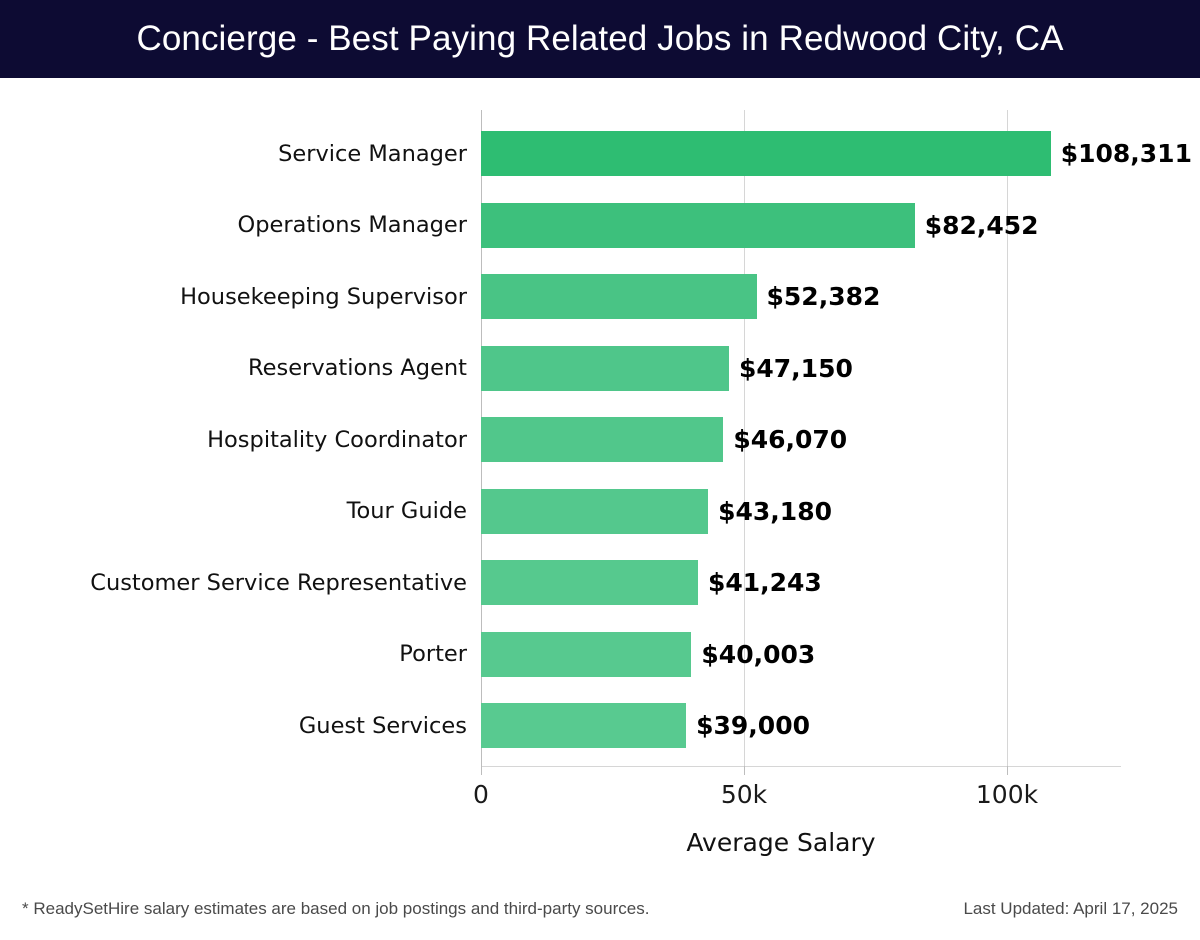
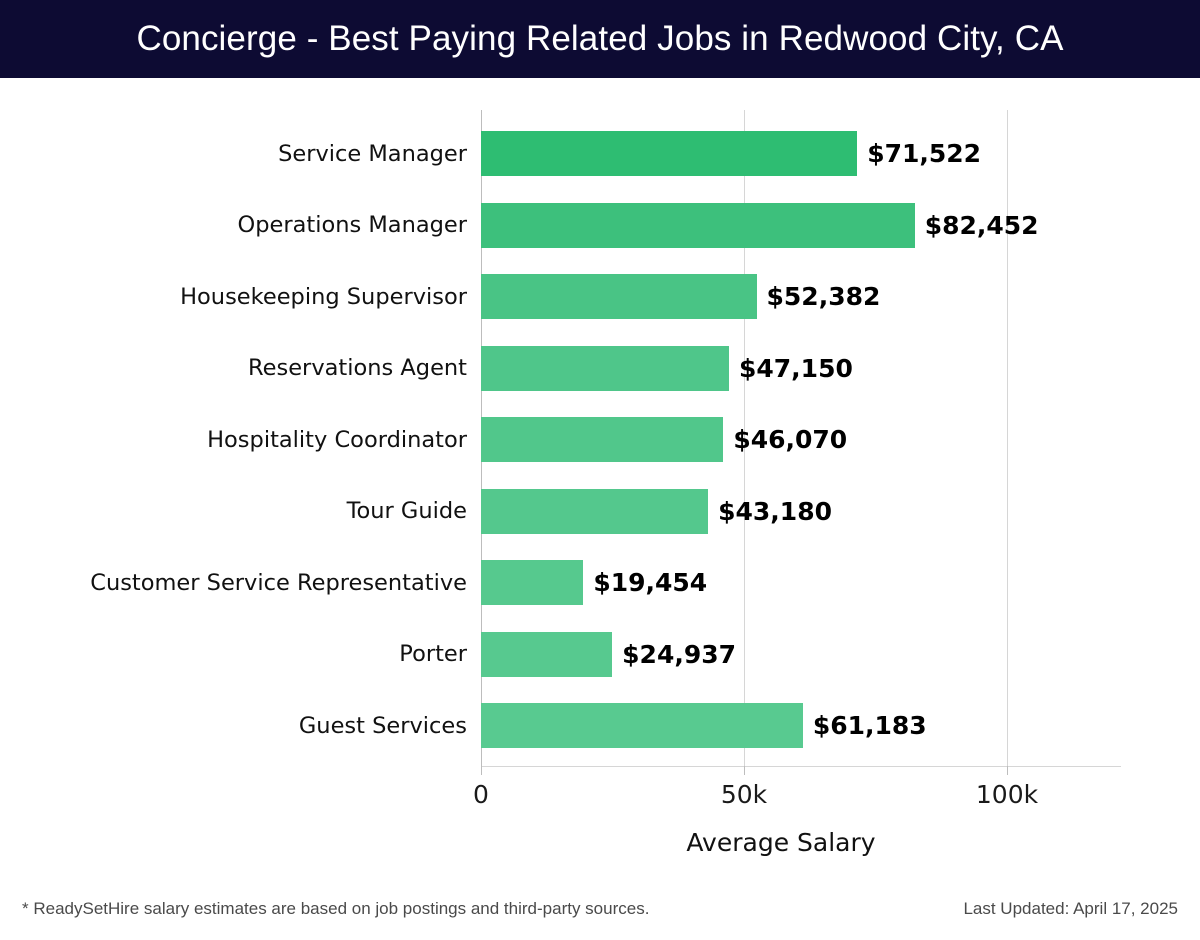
Service Manager: $108,311 -> $71,522
Customer Service Representative: $41,243 -> $19,454
Porter: $40,003 -> $24,937
Guest Services: $39,000 -> $61,183
